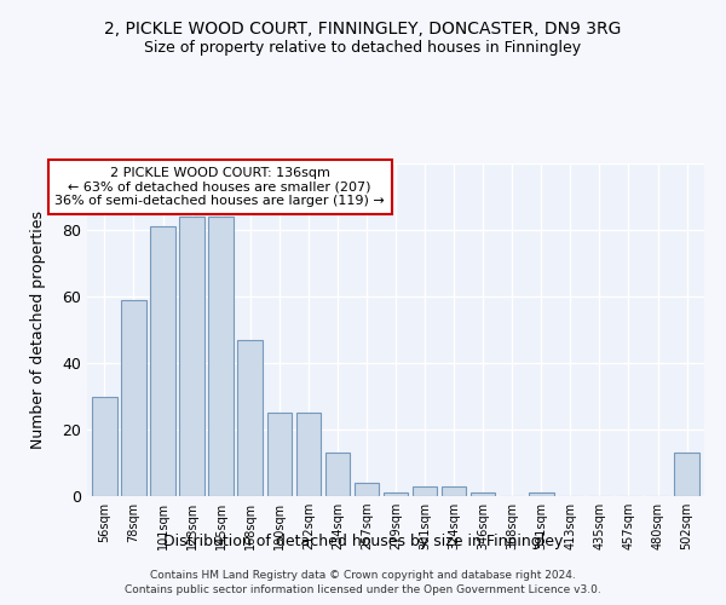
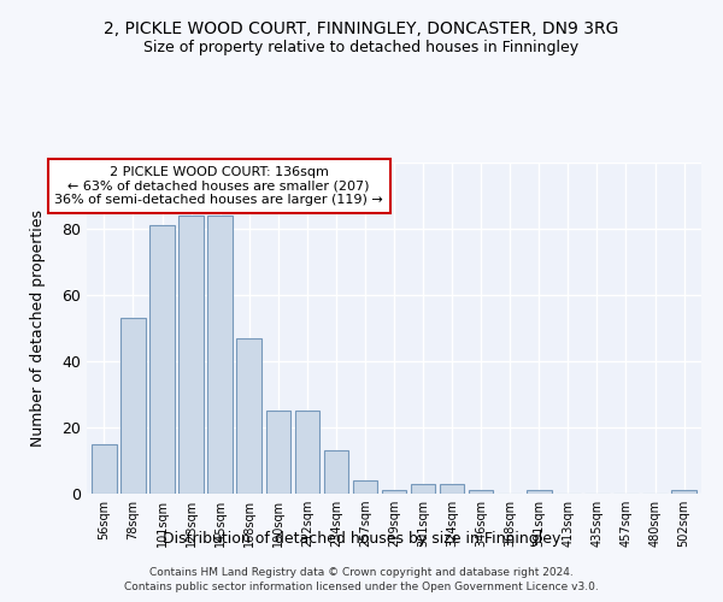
56sqm: 30 -> 15
78sqm: 59 -> 53
502sqm: 13 -> 1
